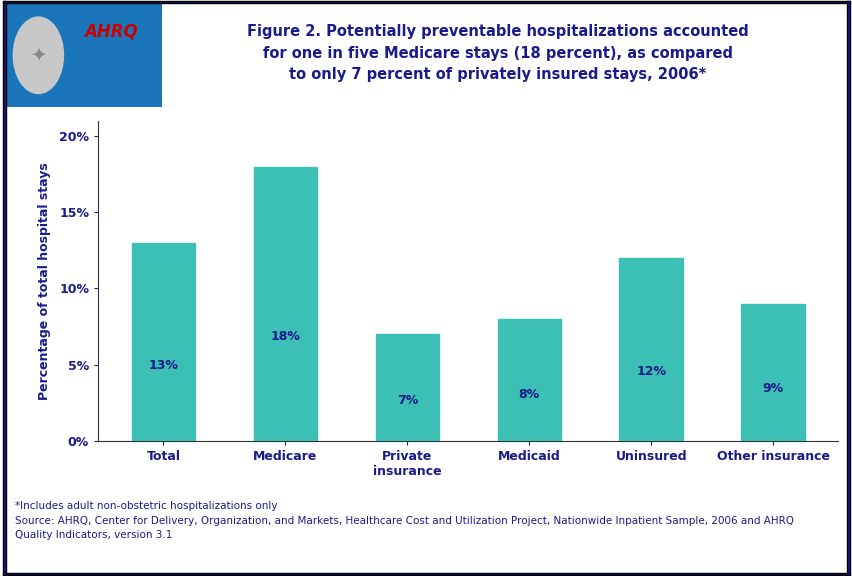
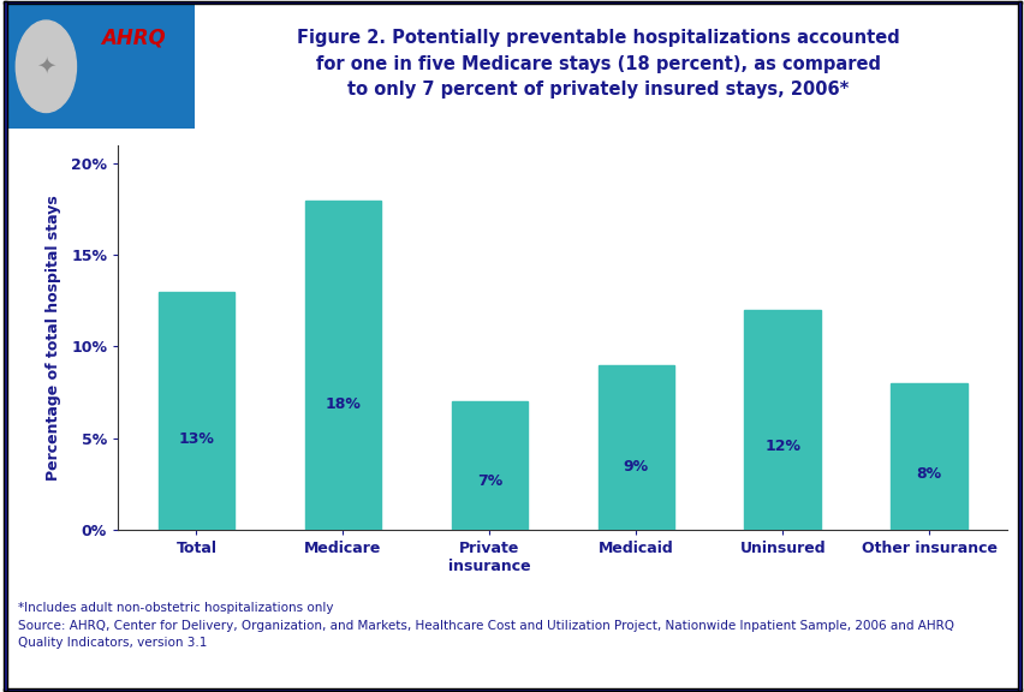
Medicaid: 8% -> 9%
Other insurance: 9% -> 8%
